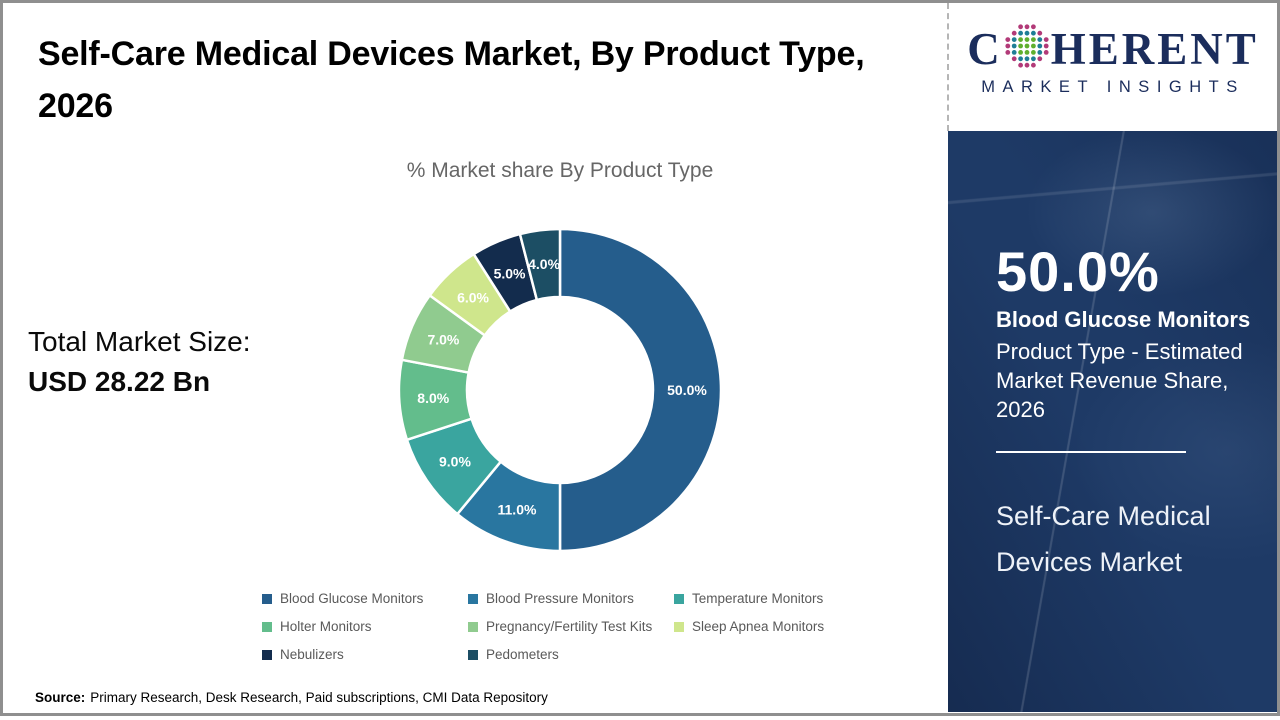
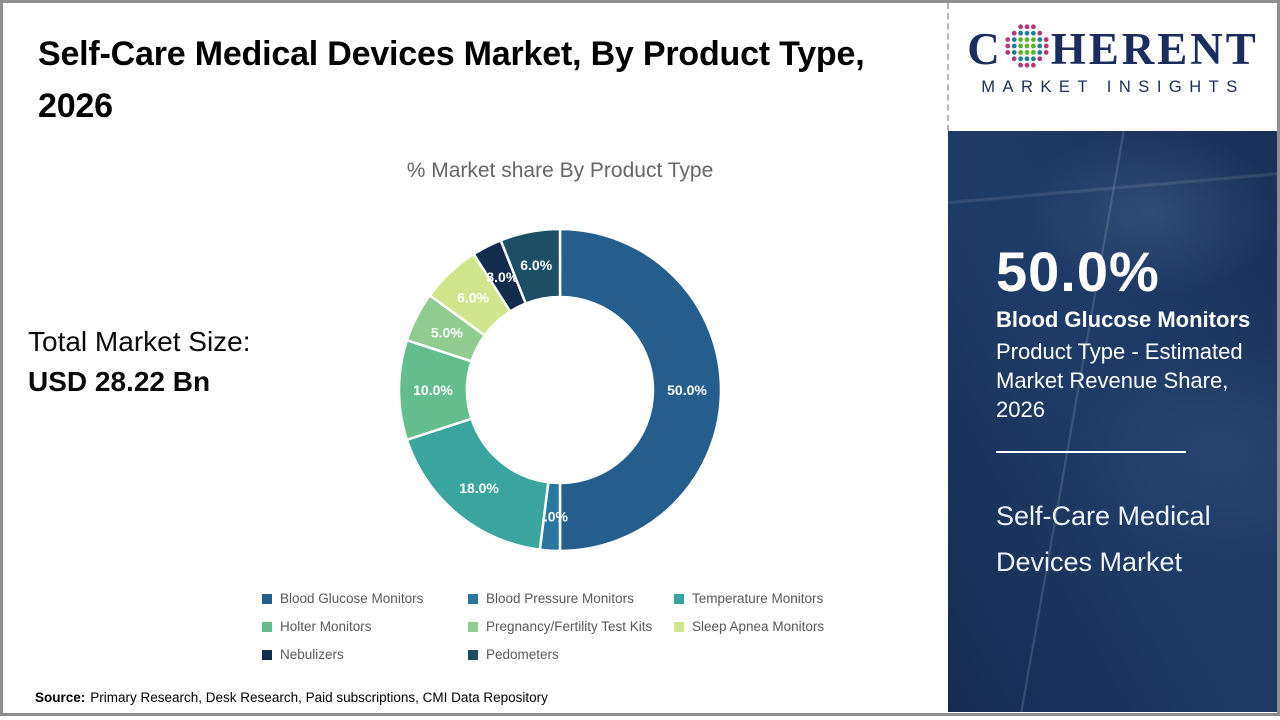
Blood Pressure Monitors: 11.0% -> 2.0%
Temperature Monitors: 9.0% -> 18.0%
Holter Monitors: 8.0% -> 10.0%
Pregnancy/Fertility Test Kits: 7.0% -> 5.0%
Nebulizers: 5.0% -> 3.0%
Pedometers: 4.0% -> 6.0%
